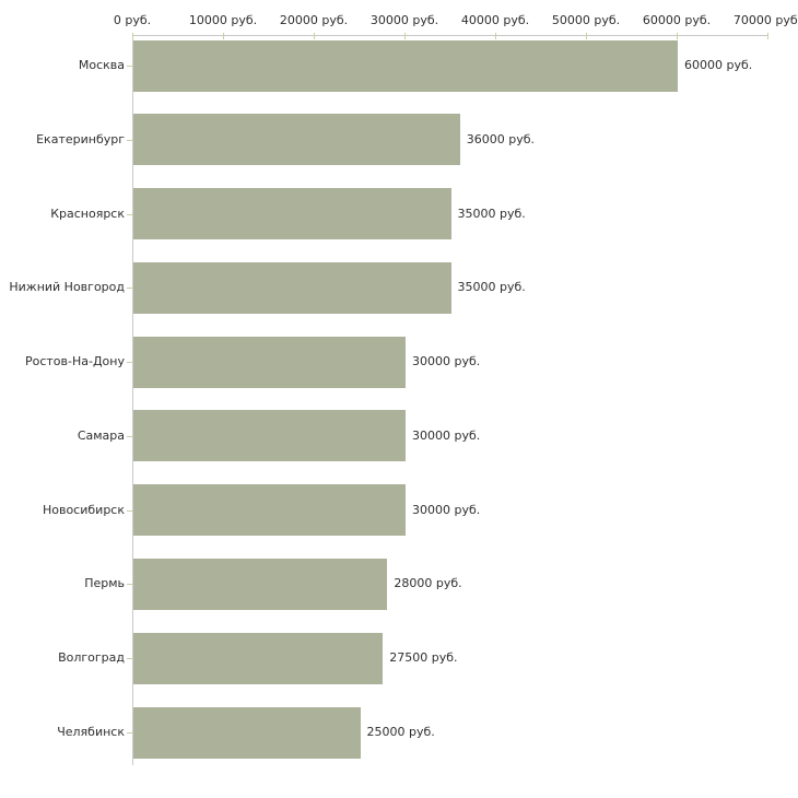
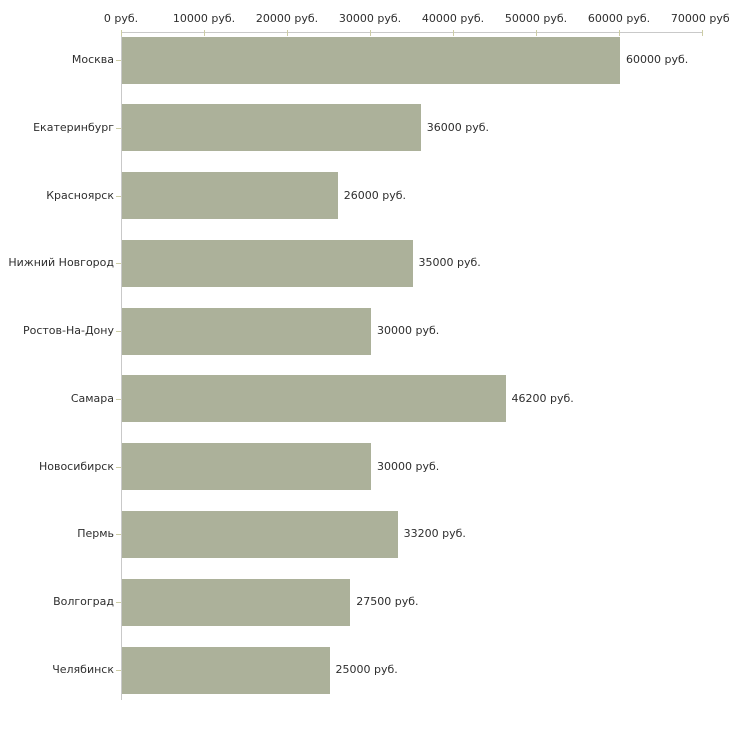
Красноярск: 35000 -> 26000
Самара: 30000 -> 46200
Пермь: 28000 -> 33200
